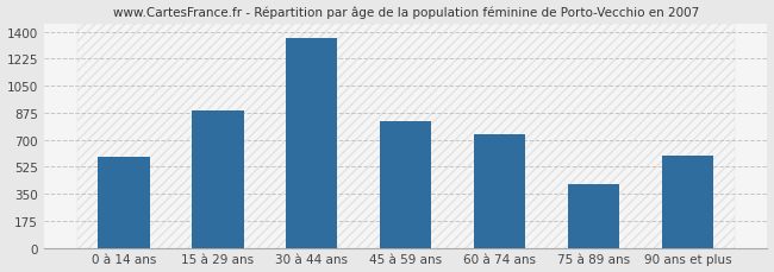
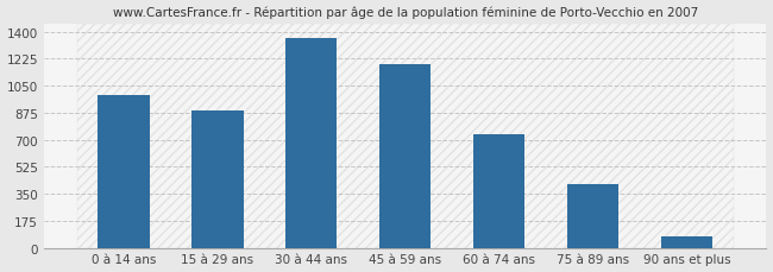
0 à 14 ans: 590 -> 990
45 à 59 ans: 820 -> 1190
90 ans et plus: 600 -> 80
